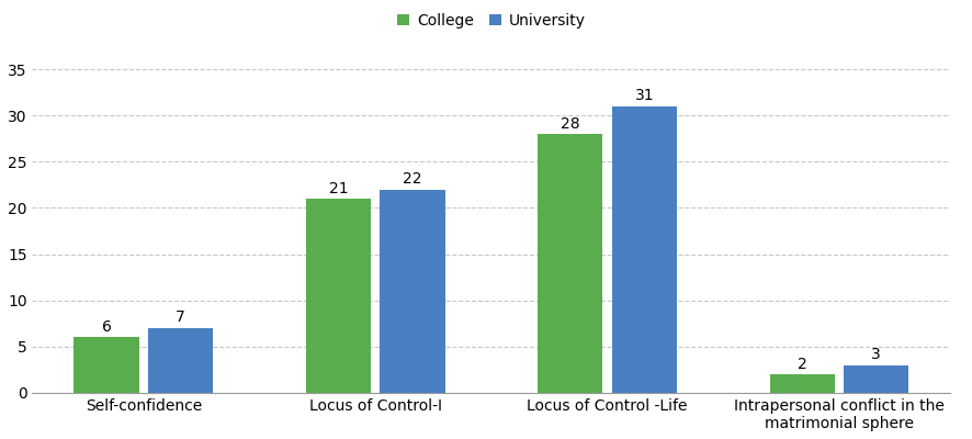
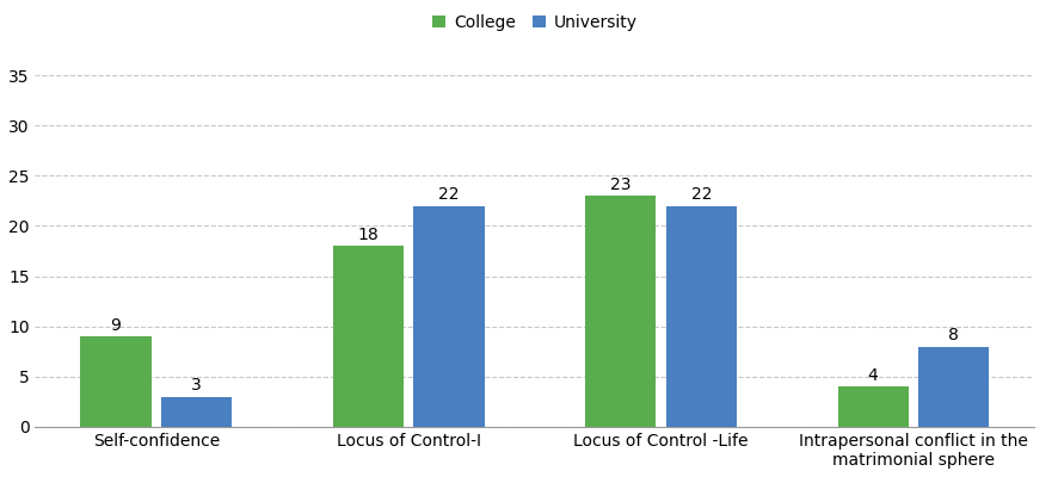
College/Self-confidence: 6 -> 9
University/Self-confidence: 7 -> 3
College/Locus of Control-I: 21 -> 18
College/Locus of Control -Life: 28 -> 23
University/Locus of Control -Life: 31 -> 22
College/Intrapersonal conflict in the matrimonial sphere: 2 -> 4
University/Intrapersonal conflict in the matrimonial sphere: 3 -> 8
